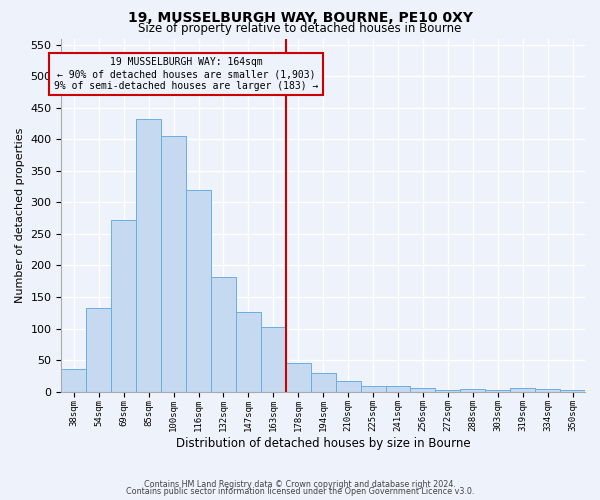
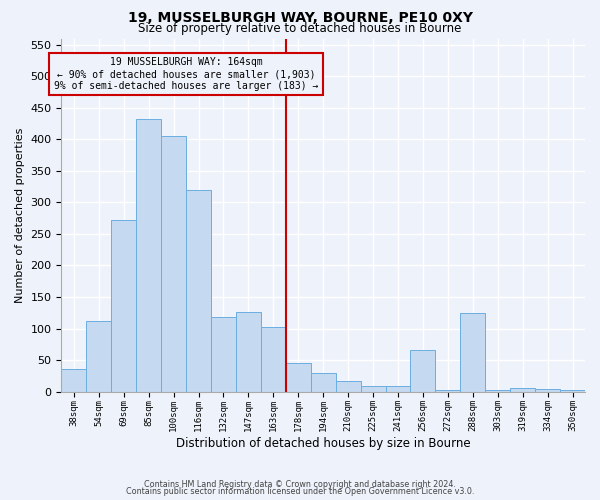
54sqm: 133 -> 112
132sqm: 182 -> 118
256sqm: 5 -> 66
288sqm: 4 -> 124
